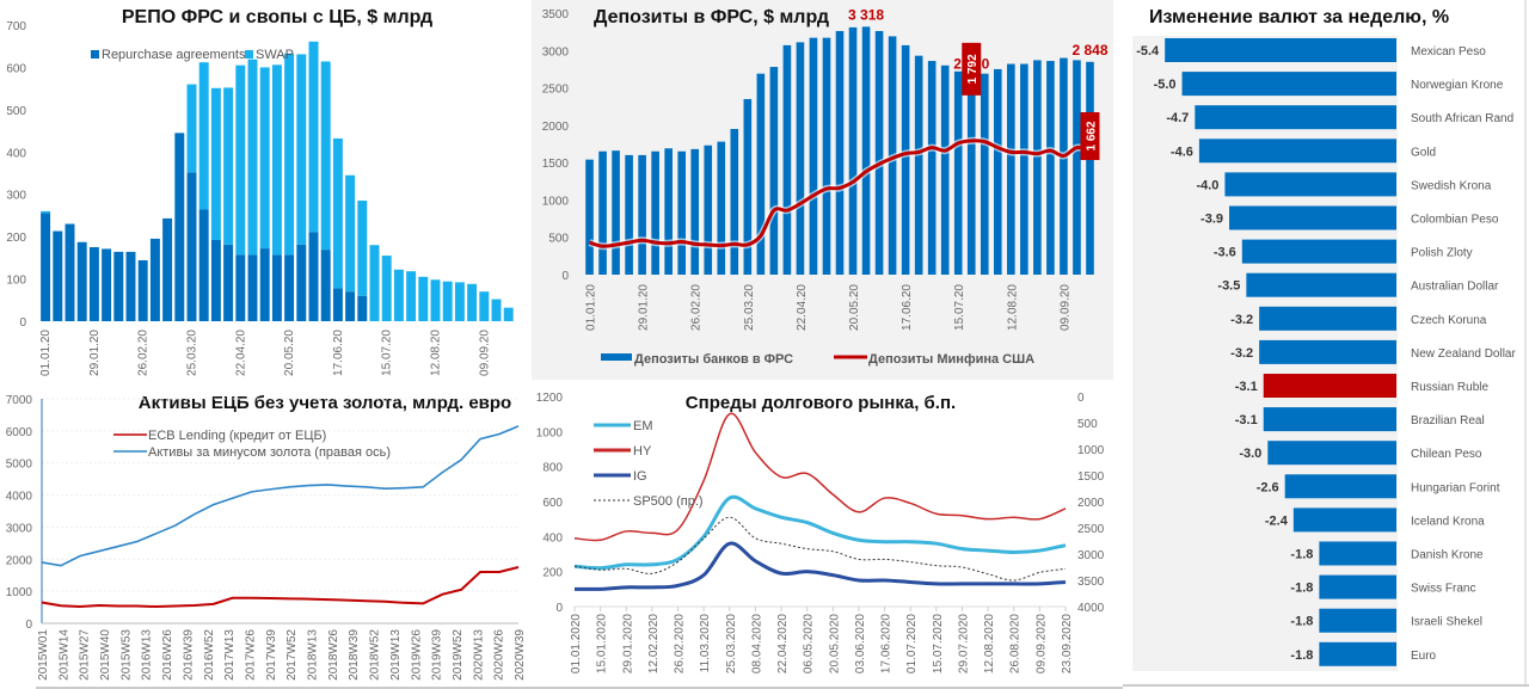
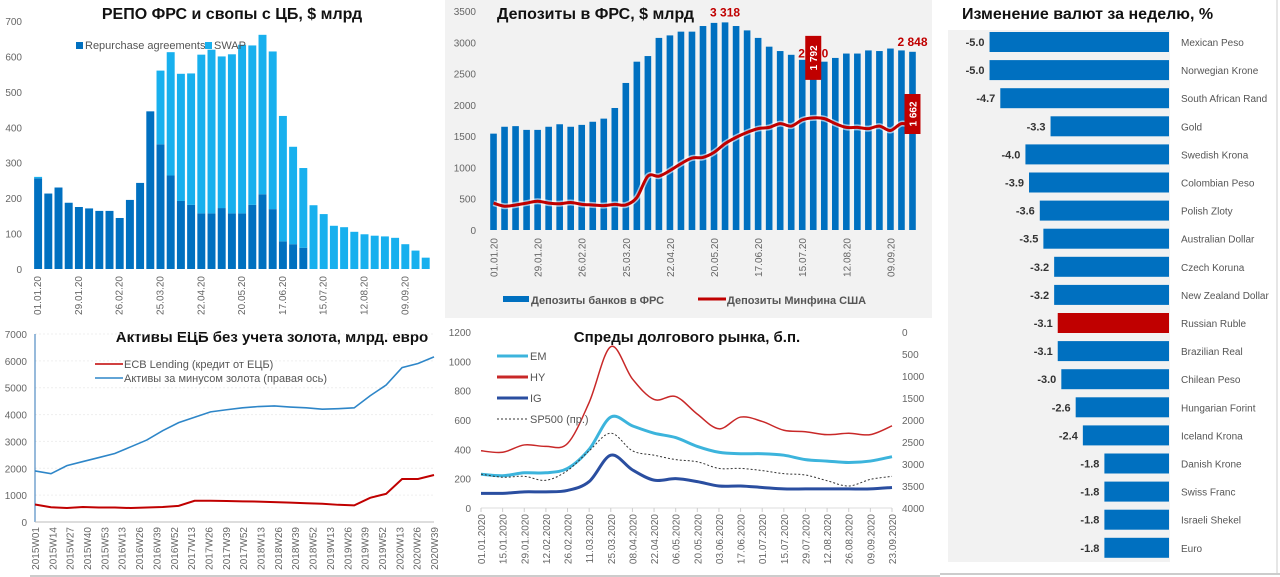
Изменение валют за неделю, %/Mexican Peso: -5.4 -> -5.0
Изменение валют за неделю, %/Gold: -4.6 -> -3.3
